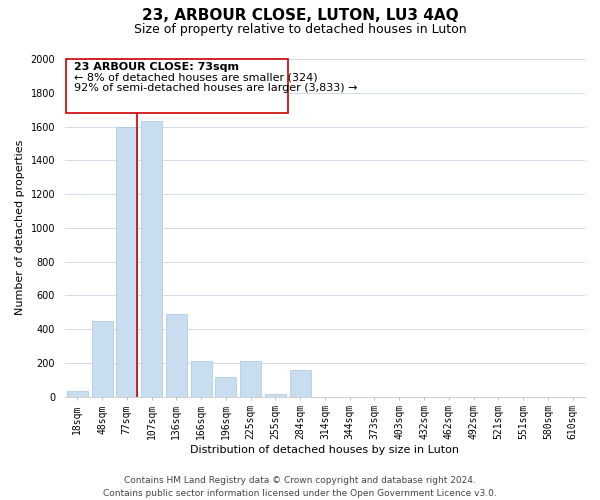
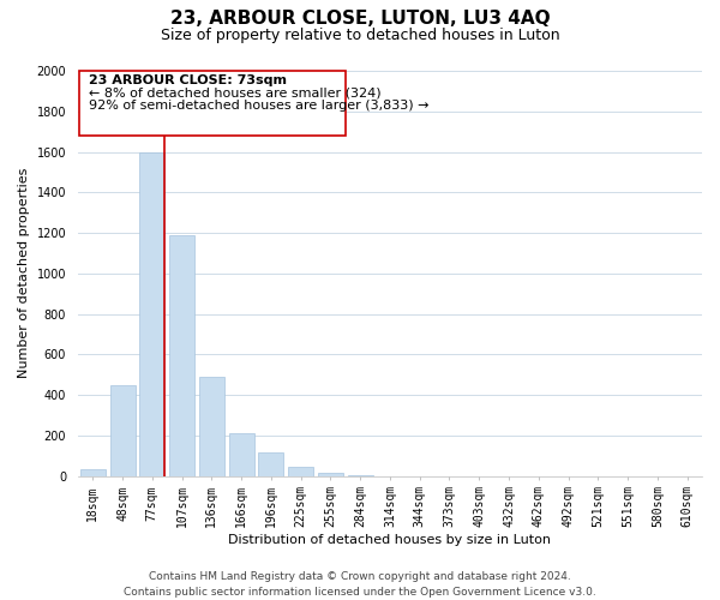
107sqm: 1630 -> 1190
225sqm: 210 -> 40
284sqm: 160 -> 0
